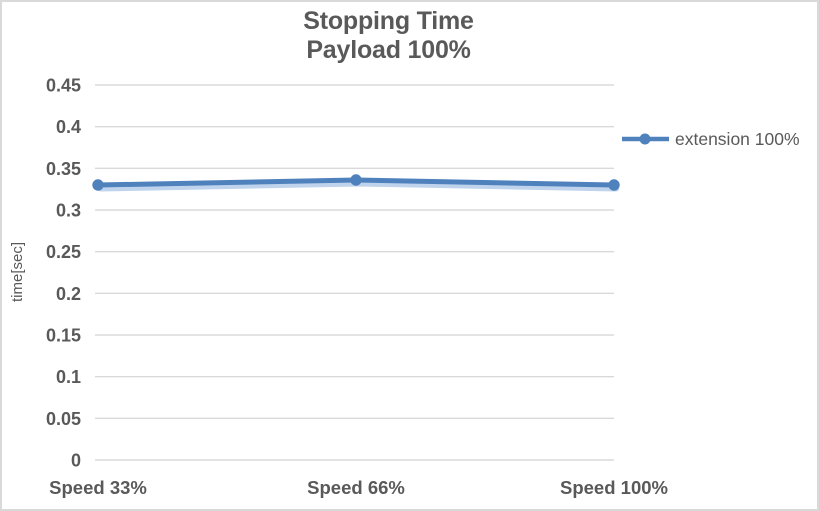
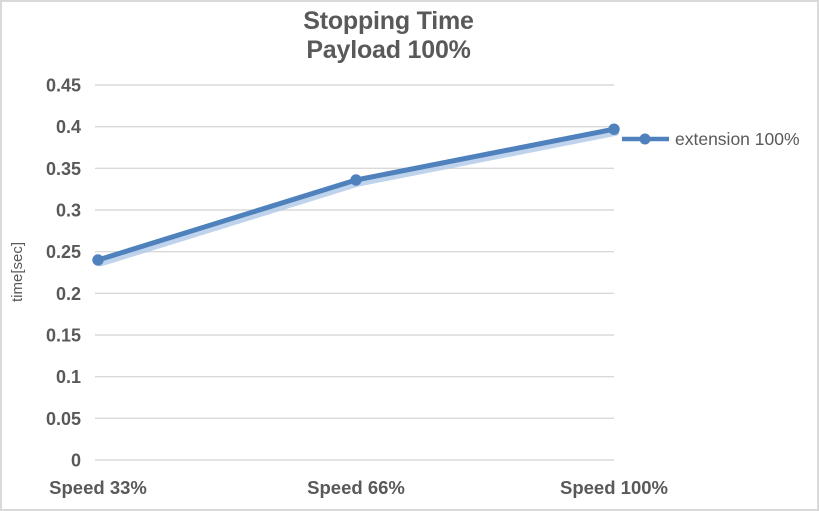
Speed 33%: 0.33 -> 0.24
Speed 100%: 0.33 -> 0.40
